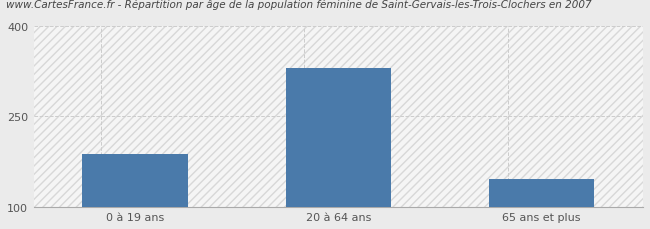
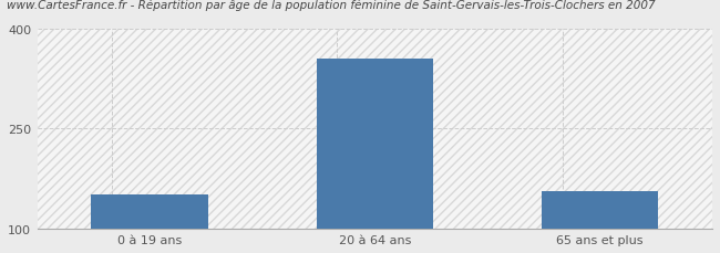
0 à 19 ans: 188 -> 150
20 à 64 ans: 330 -> 355
65 ans et plus: 146 -> 155
